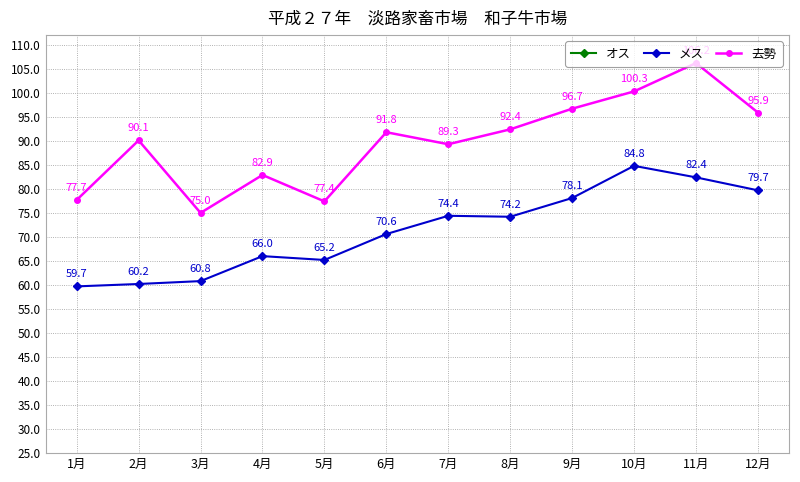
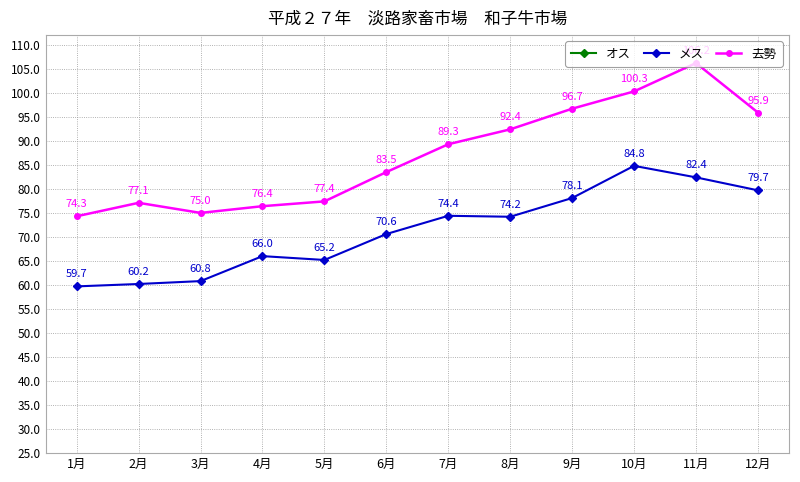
去勢/1月: 77.7 -> 74.3
去勢/2月: 90.1 -> 77.1
去勢/4月: 82.9 -> 76.4
去勢/6月: 91.8 -> 83.5
